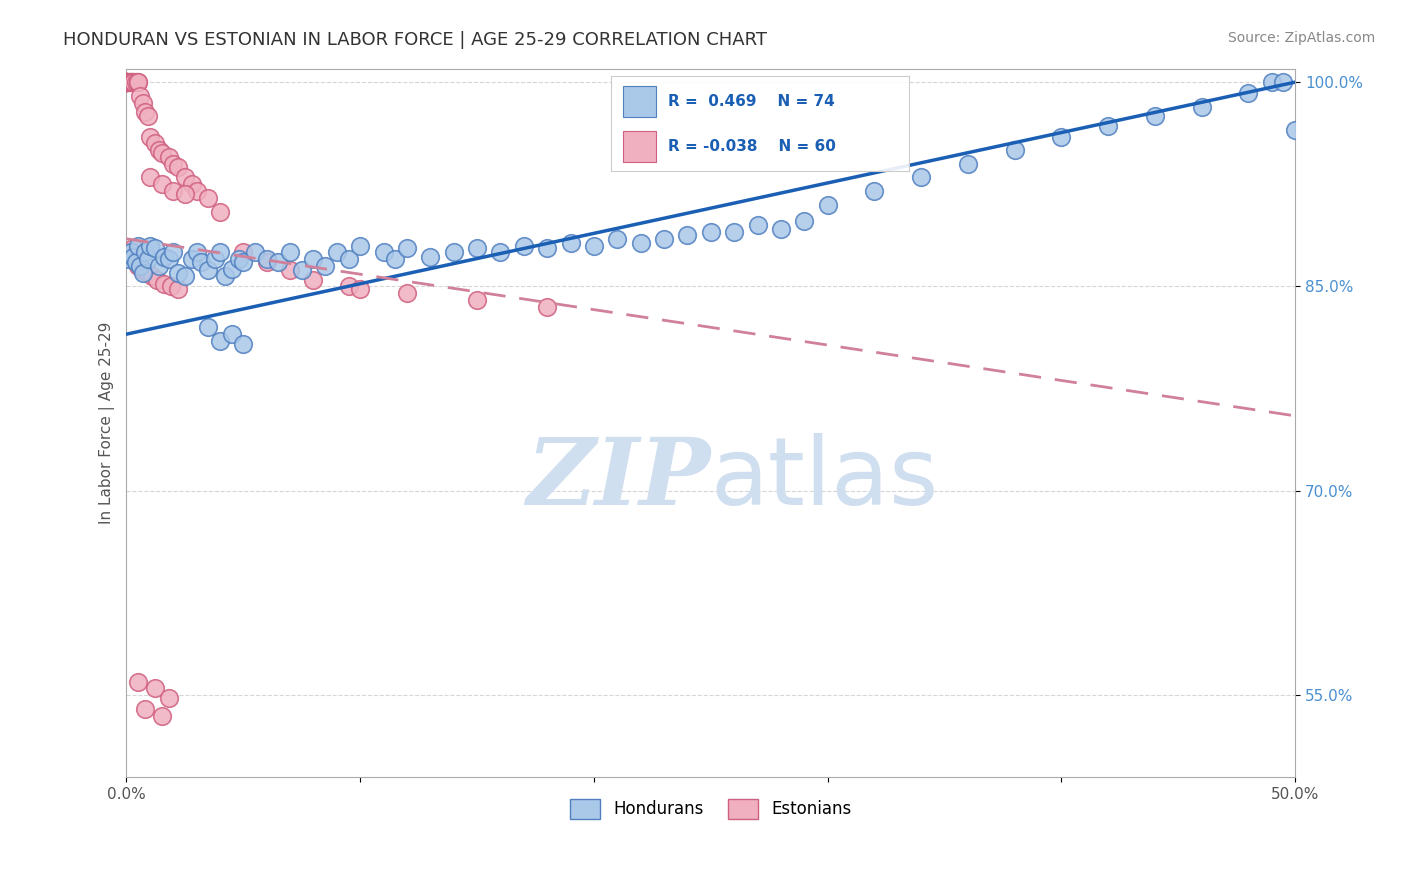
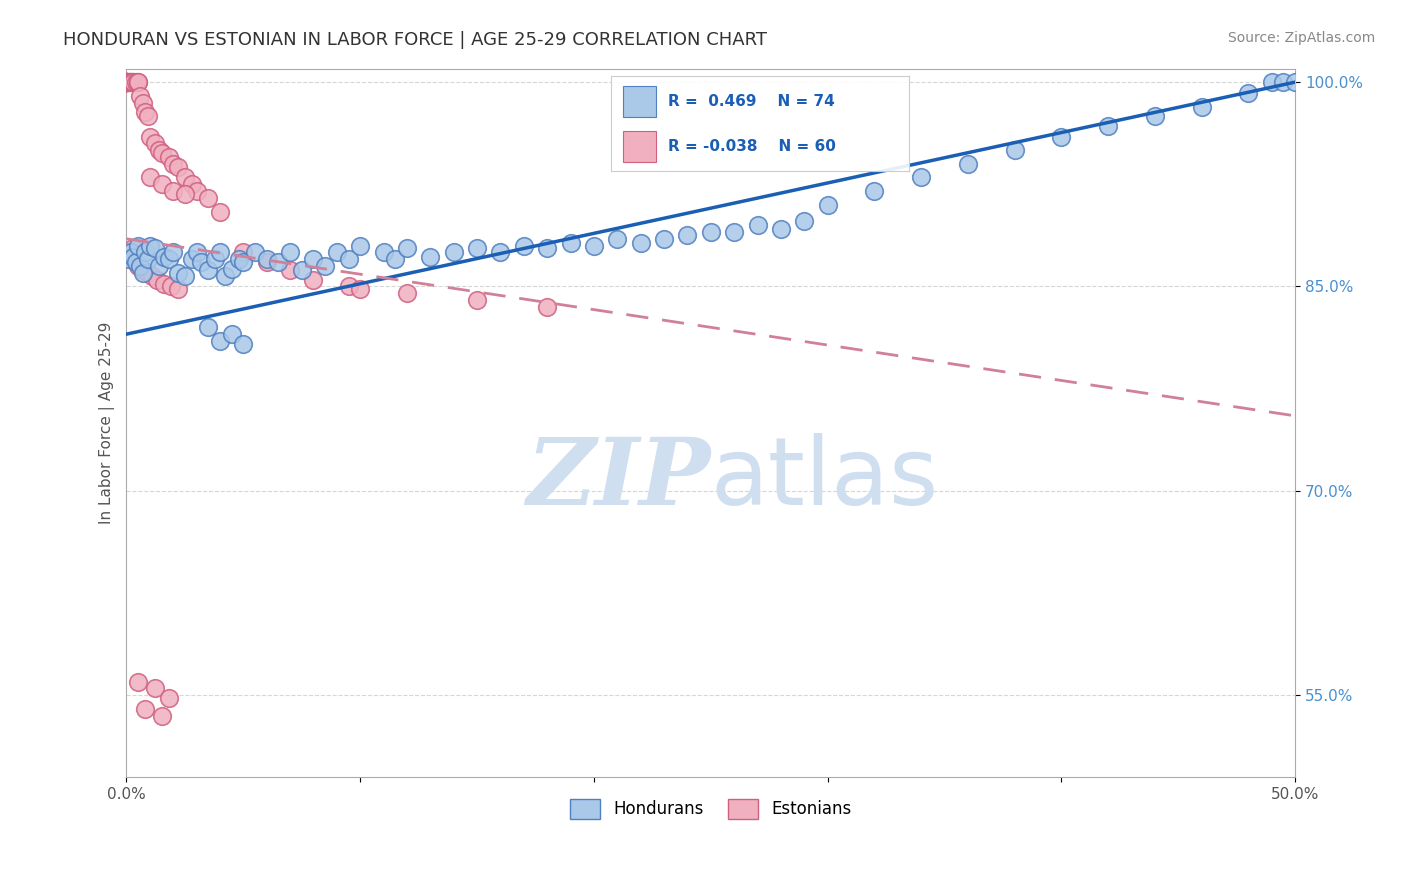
Hondurans/50.0%: 96.5% -> 100.0%
